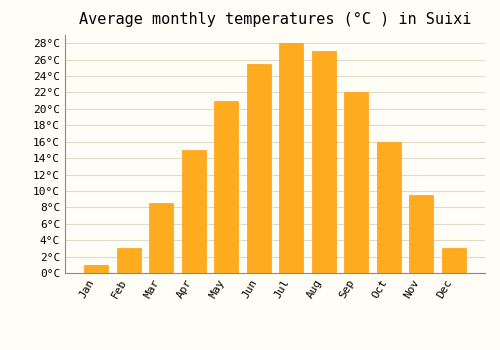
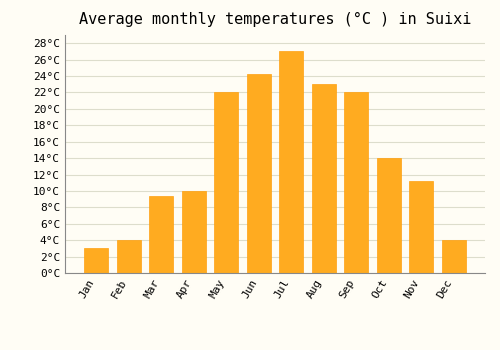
Jan: 1.0°C -> 3.0°C
Feb: 3.0°C -> 4.0°C
Mar: 8.5°C -> 9.4°C
Apr: 15.0°C -> 10.0°C
May: 21.0°C -> 22.0°C
Jun: 25.5°C -> 24.2°C
Jul: 28.0°C -> 27.0°C
Aug: 27.0°C -> 23.0°C
Oct: 16.0°C -> 14.0°C
Nov: 9.5°C -> 11.2°C
Dec: 3.0°C -> 4.0°C
